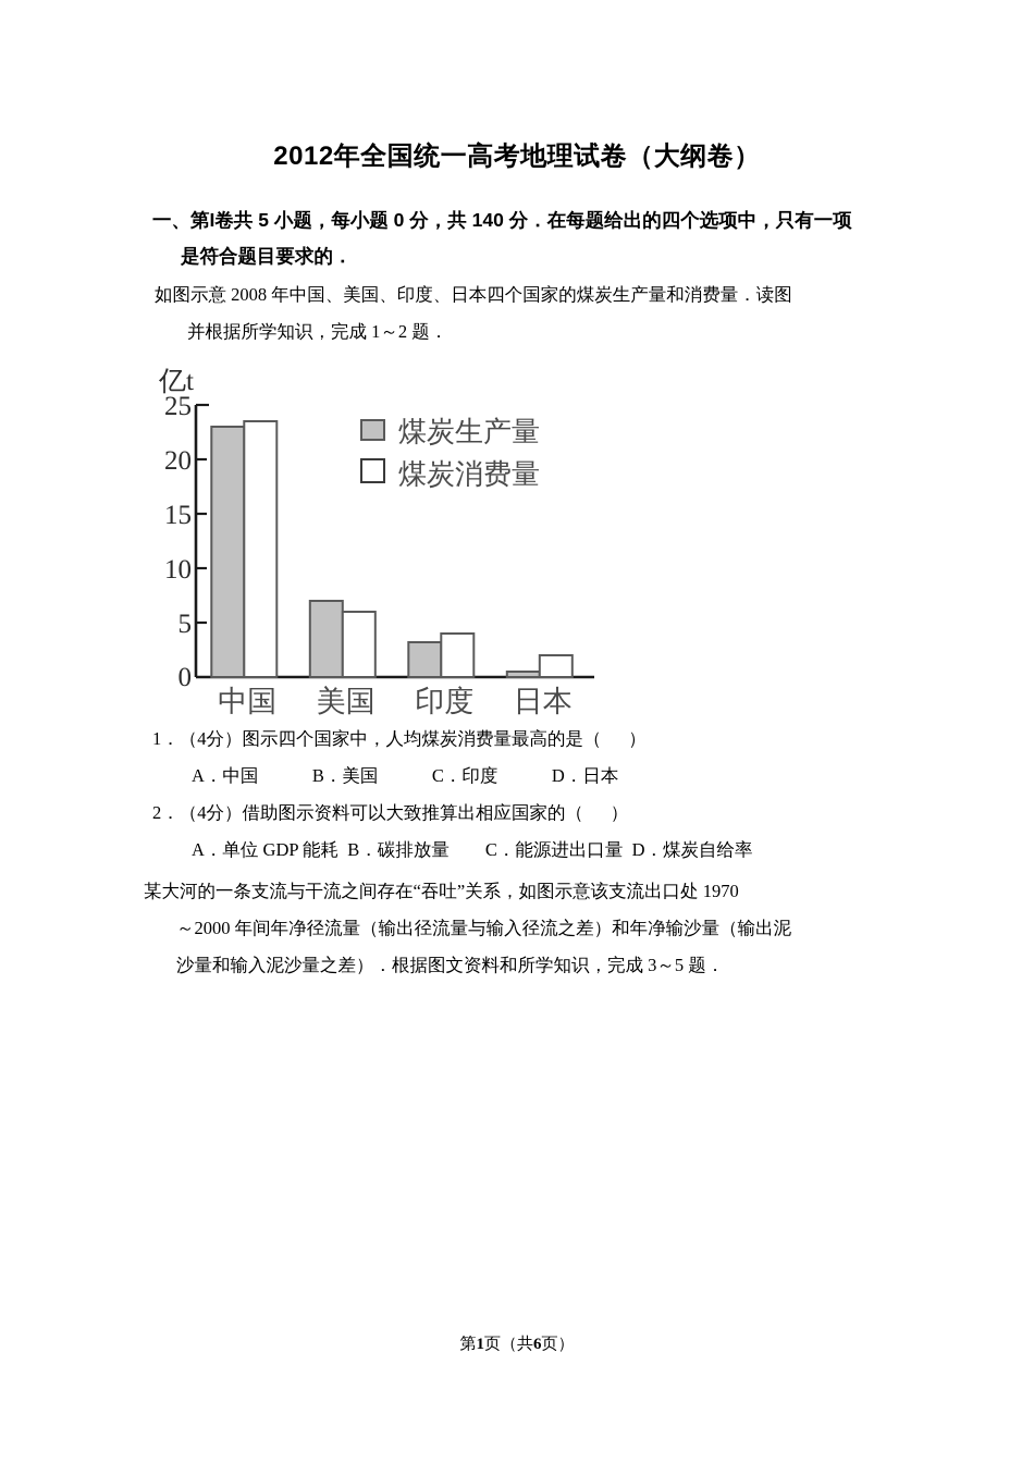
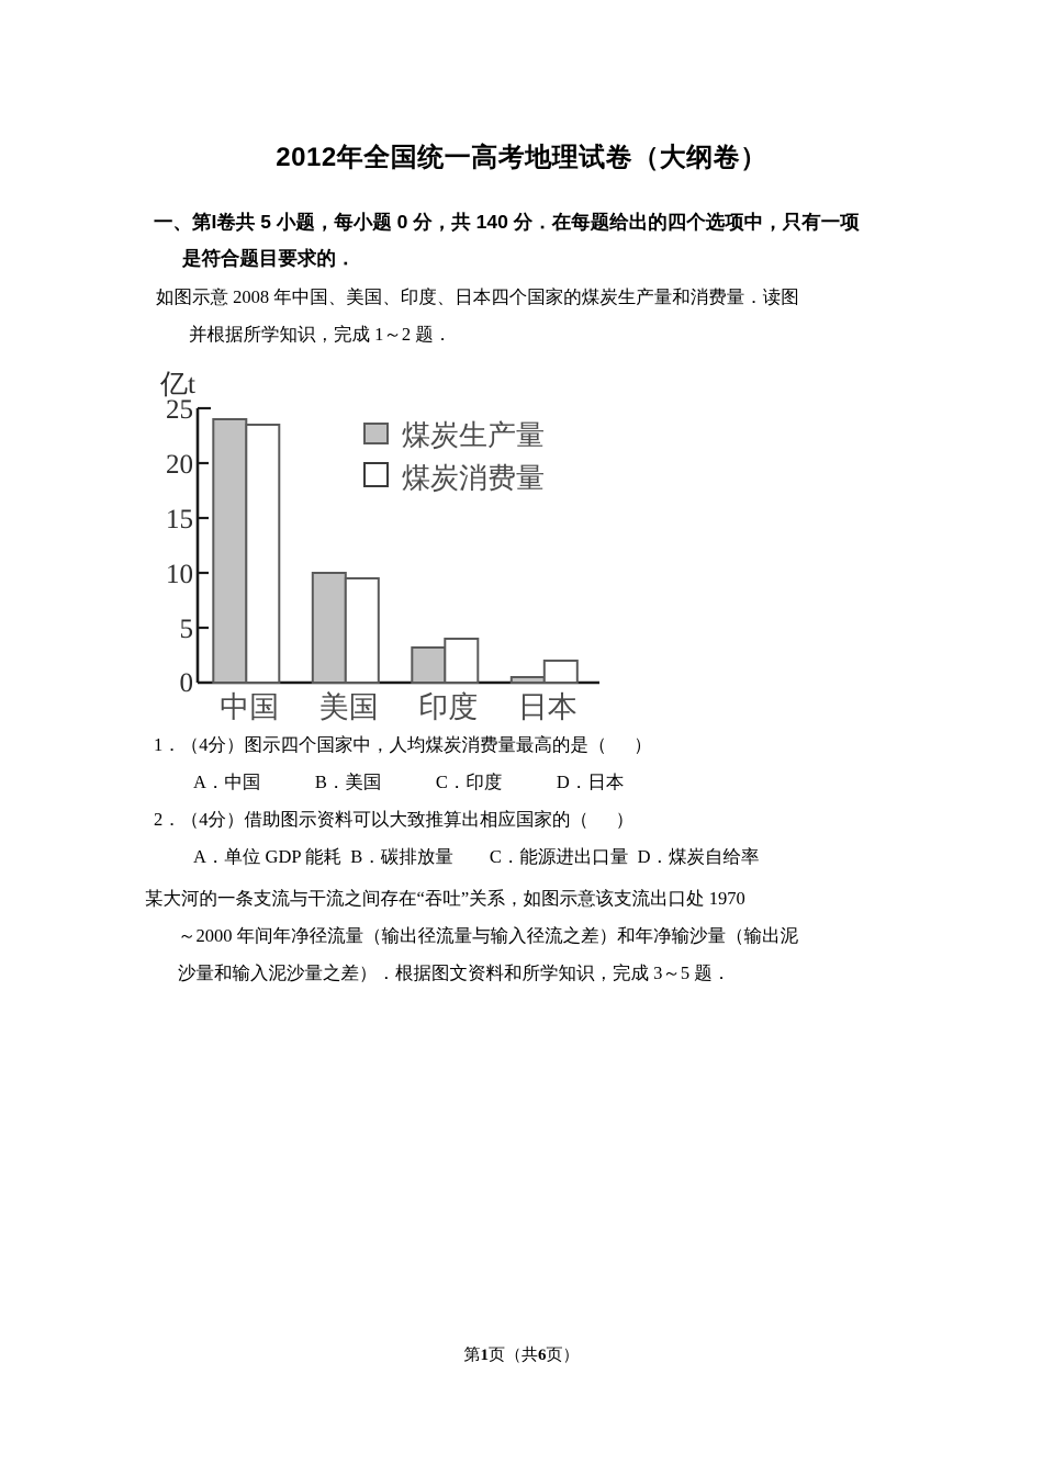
煤炭生产量/中国: 23 -> 24
煤炭生产量/美国: 7 -> 10
煤炭消费量/美国: 6 -> 10
